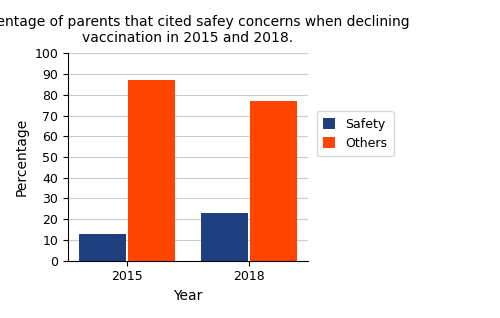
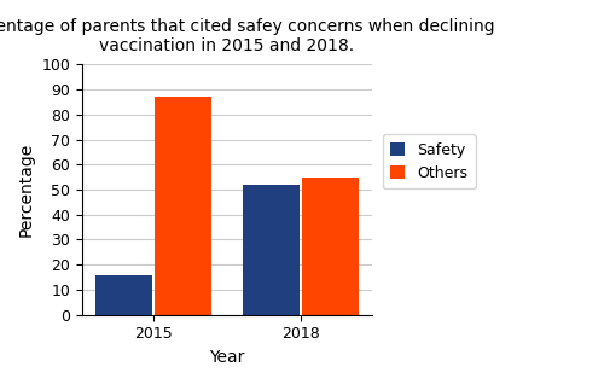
Safety/2015: 13 -> 16
Safety/2018: 23 -> 52
Others/2018: 77 -> 55
